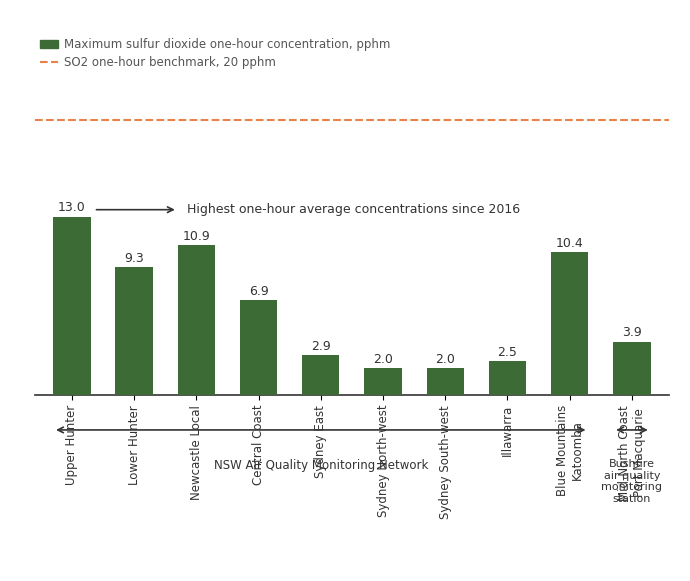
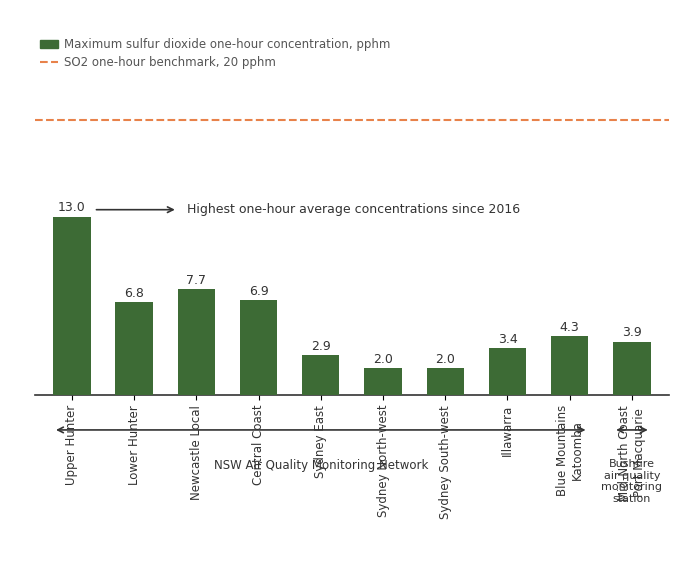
Lower Hunter: 9.3 -> 6.8
Newcastle Local: 10.9 -> 7.7
Illawarra: 2.5 -> 3.4
Blue Mountains Katoomba: 10.4 -> 4.3
